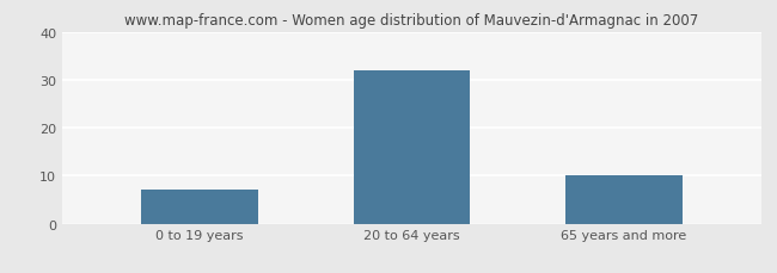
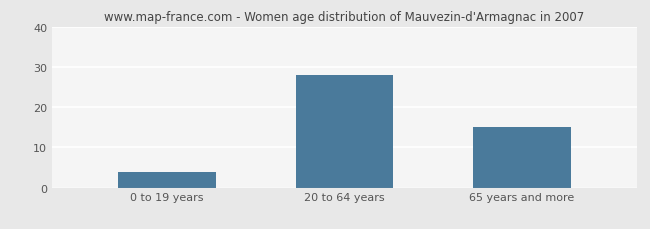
0 to 19 years: 7 -> 4
20 to 64 years: 32 -> 28
65 years and more: 10 -> 15
